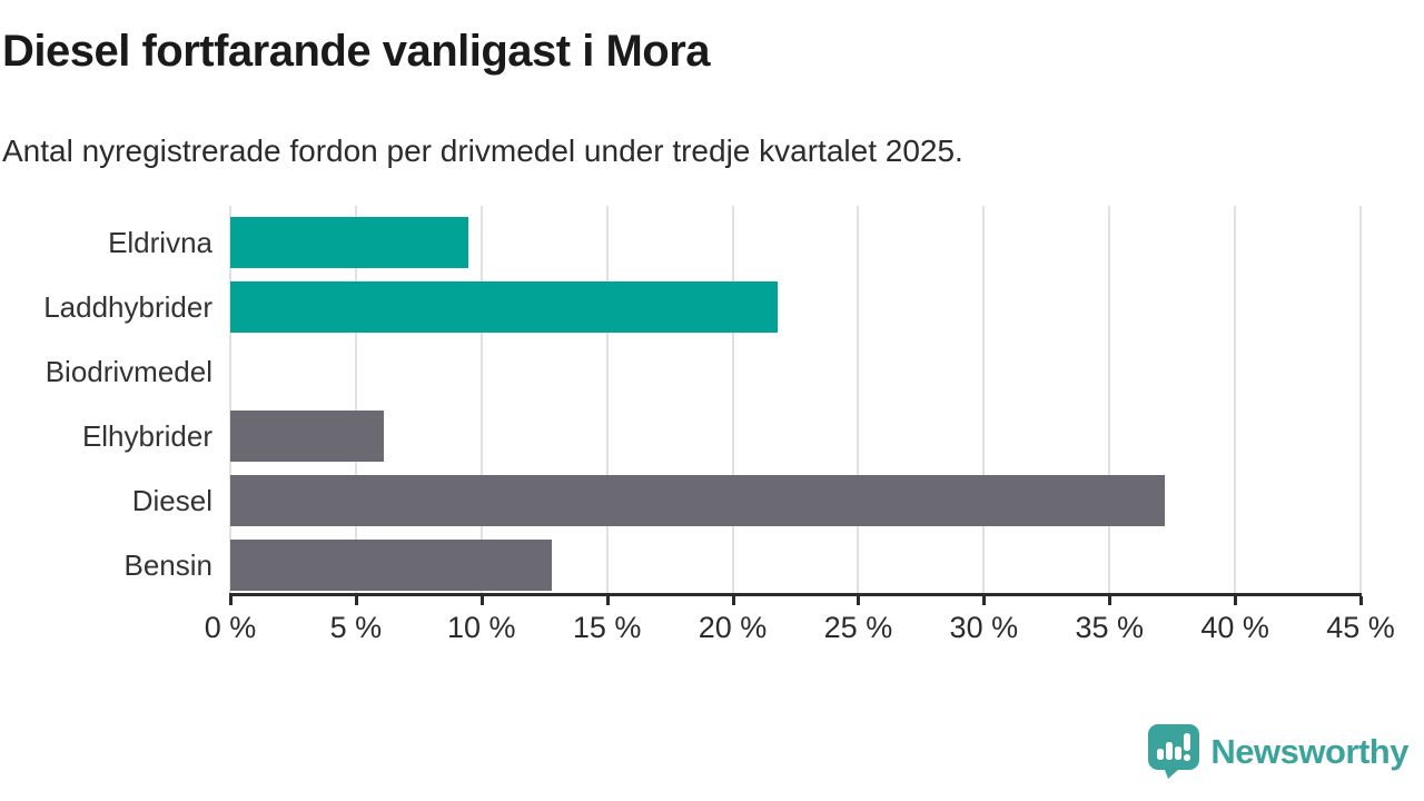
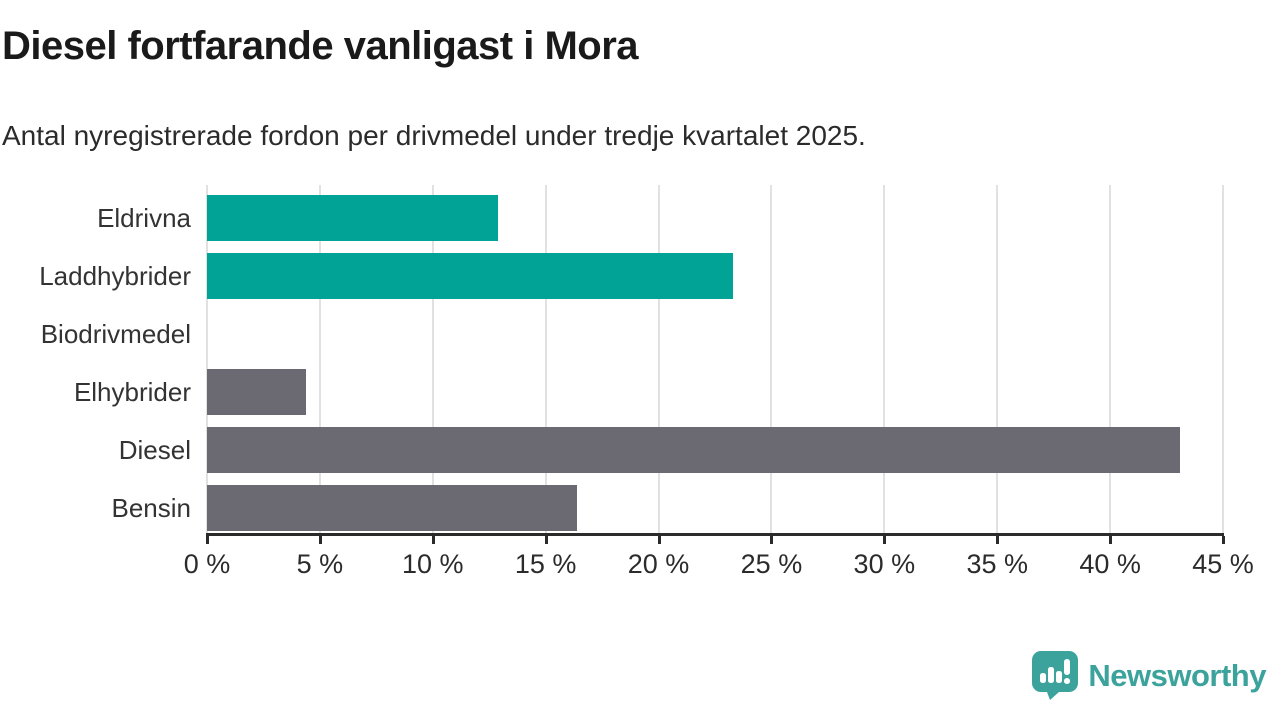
Eldrivna: 9.5% -> 12.9%
Laddhybrider: 21.8% -> 23.3%
Elhybrider: 6.1% -> 4.4%
Diesel: 37.2% -> 43.1%
Bensin: 12.8% -> 16.4%
